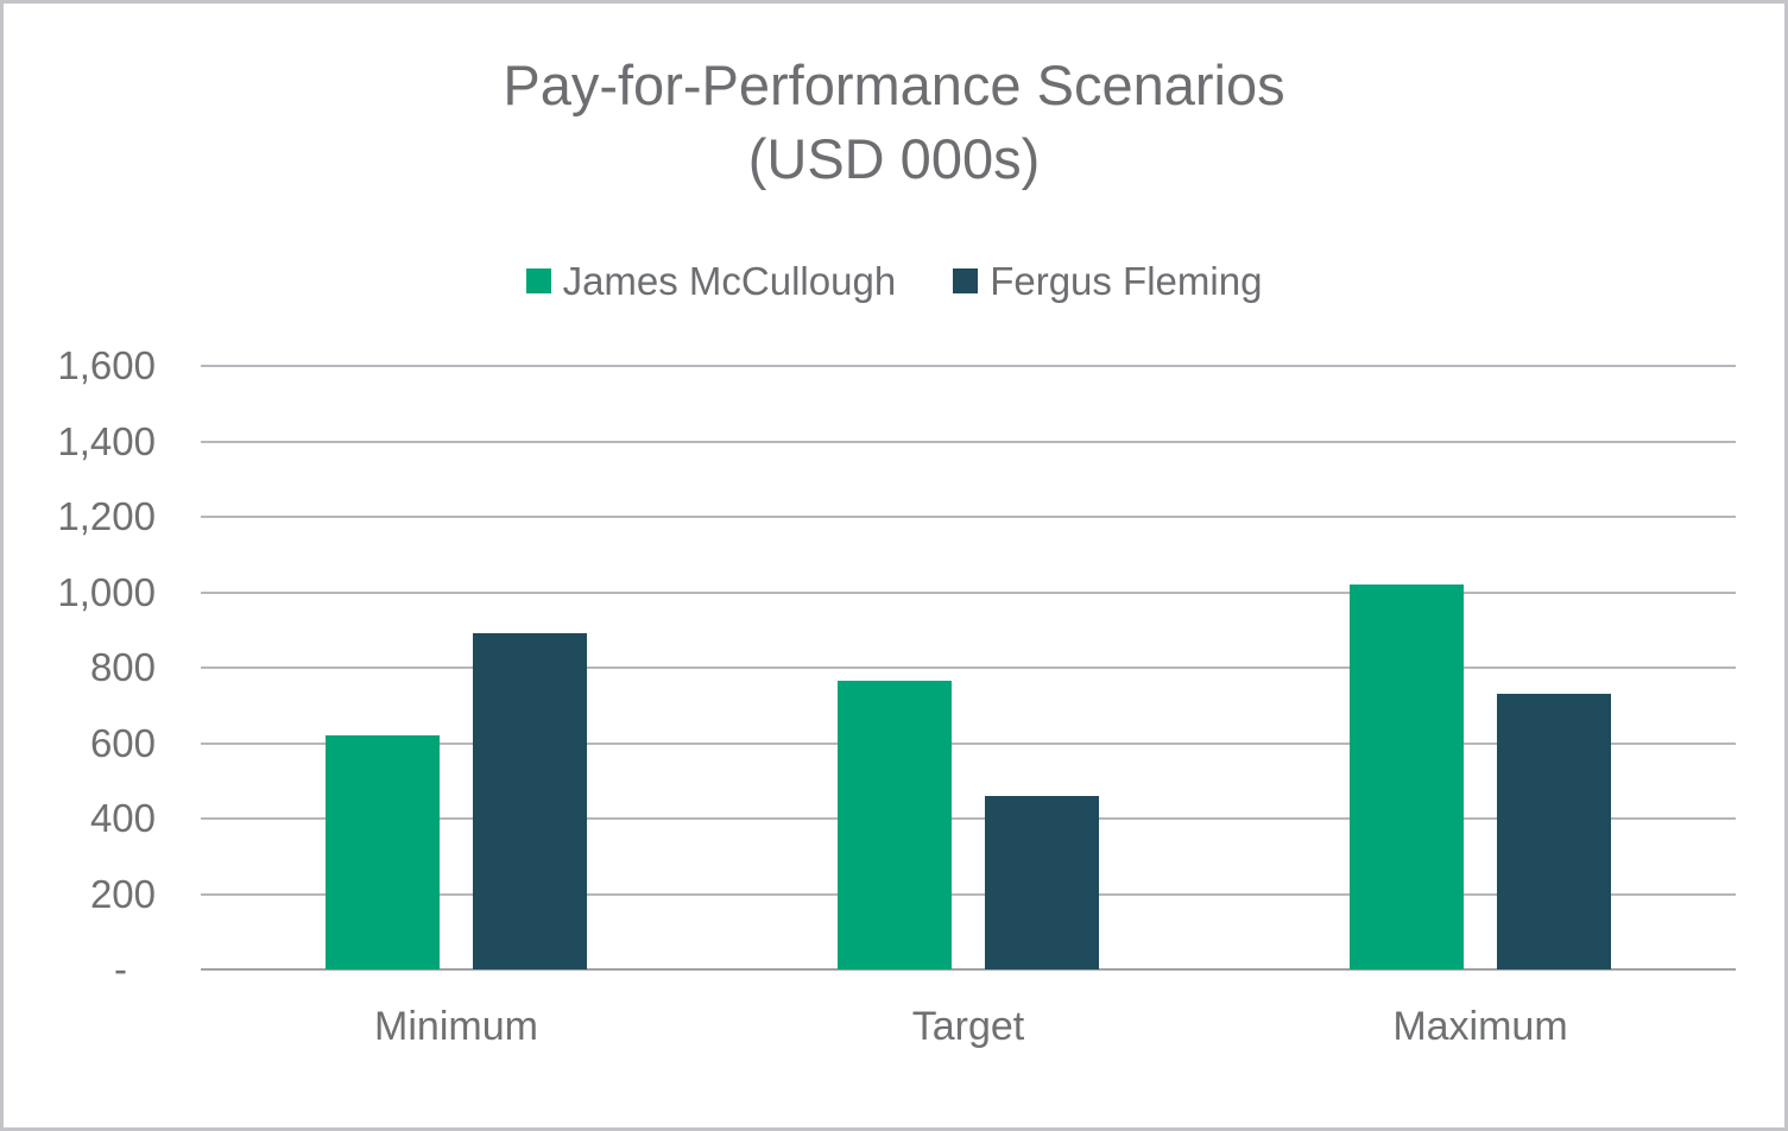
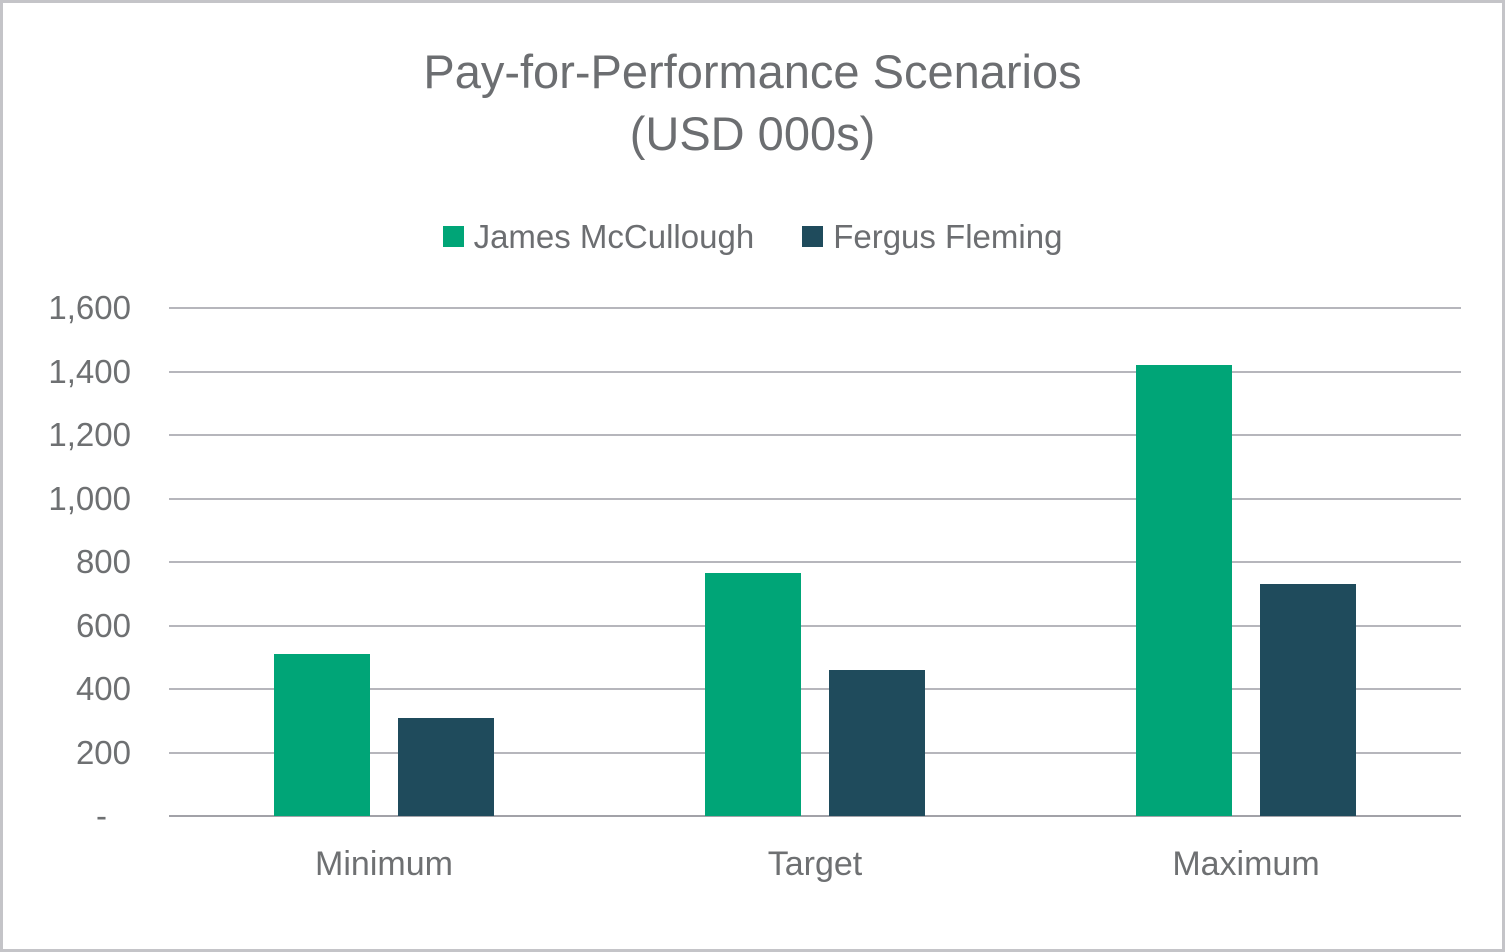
James McCullough/Minimum: 620 -> 510
Fergus Fleming/Minimum: 890 -> 310
James McCullough/Maximum: 1020 -> 1420
